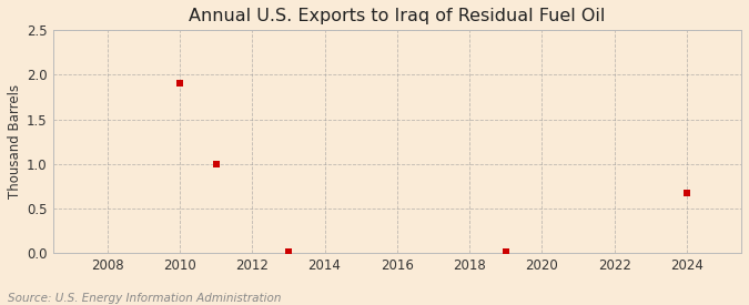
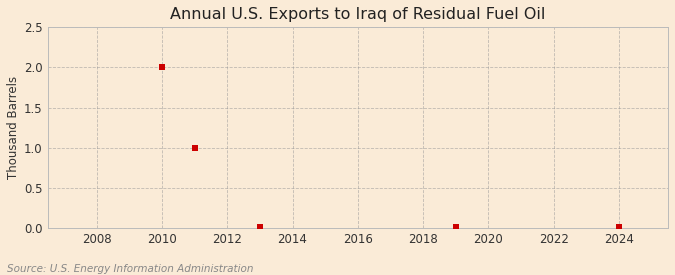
2010: 1.90 -> 2.00
2024: 0.68 -> 0.02
